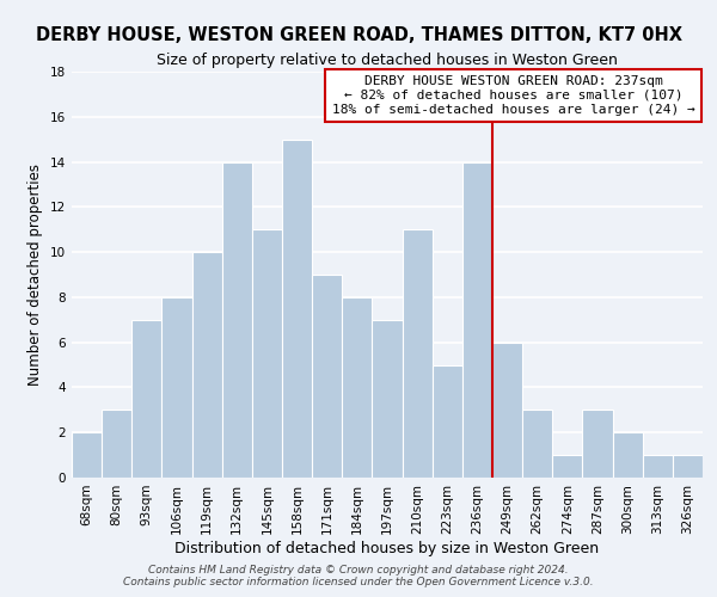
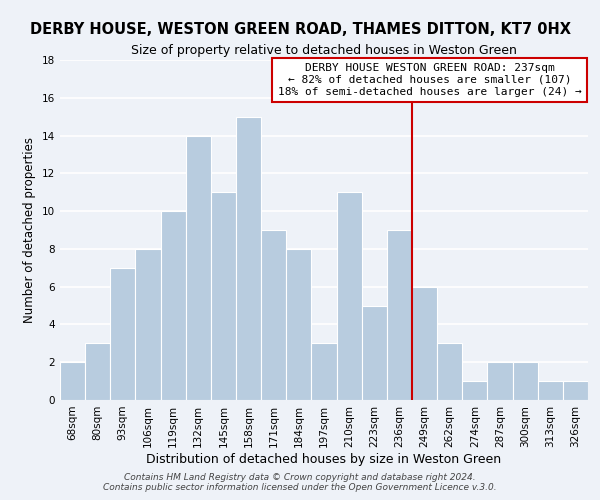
197sqm: 7 -> 3
236sqm: 14 -> 9
287sqm: 3 -> 2
